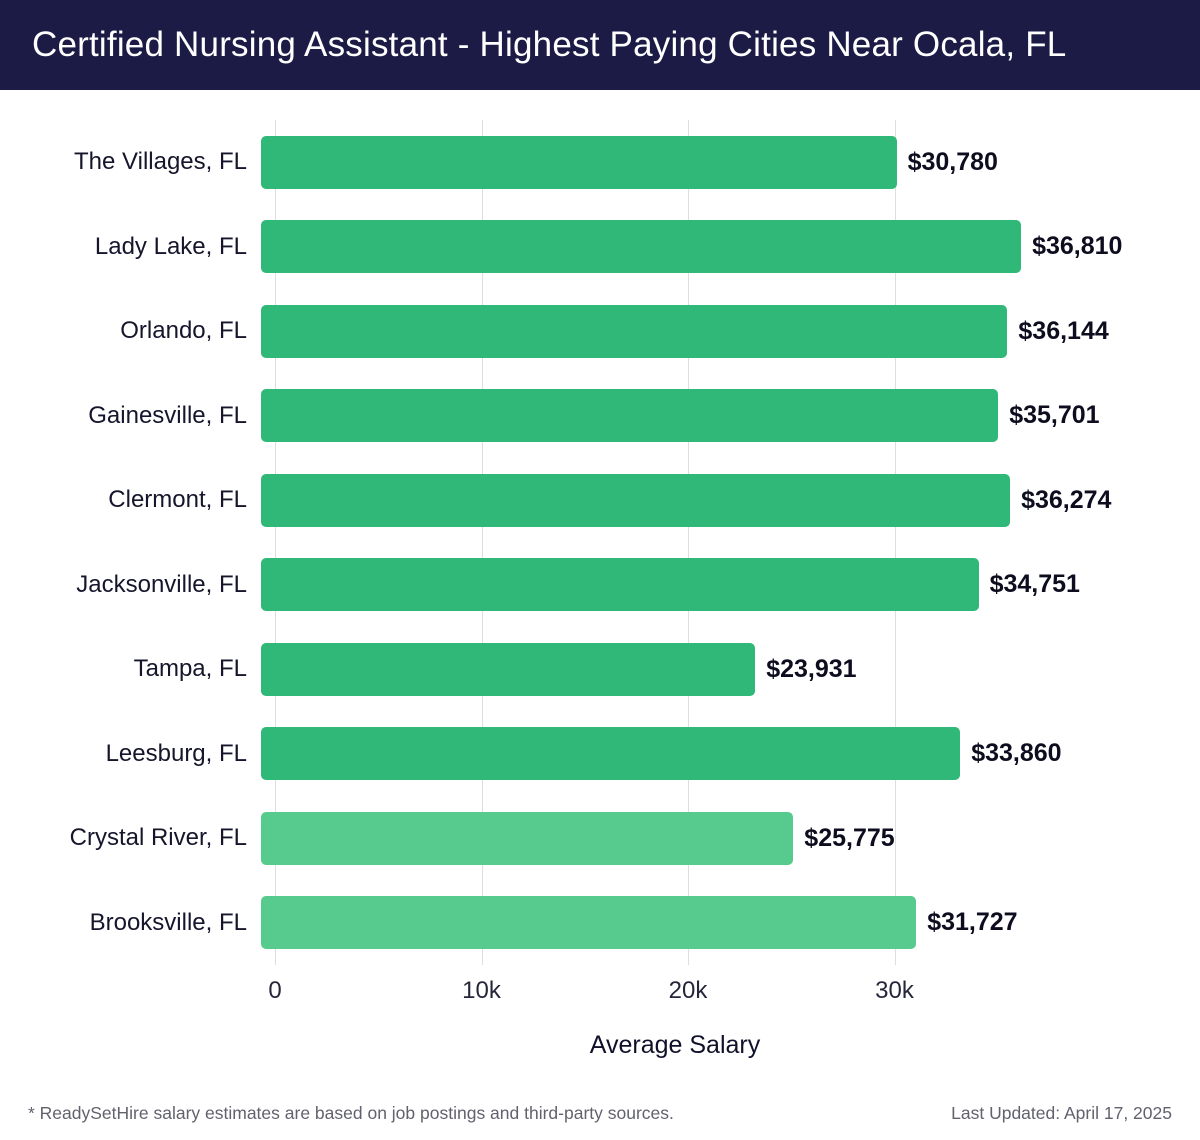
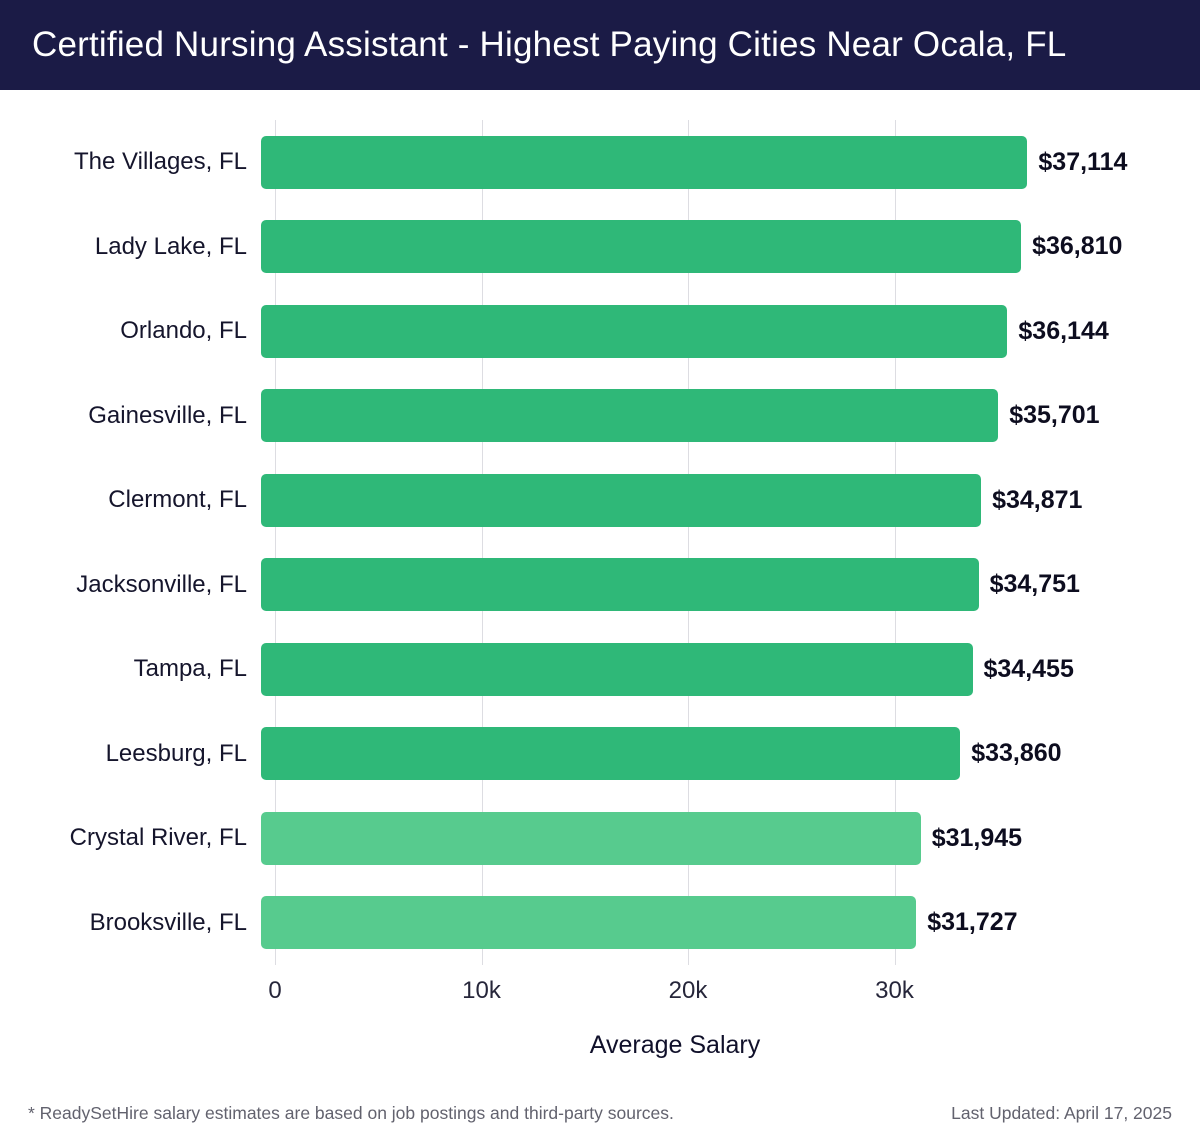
The Villages, FL: $30,780 -> $37,114
Clermont, FL: $36,274 -> $34,871
Tampa, FL: $23,931 -> $34,455
Crystal River, FL: $25,775 -> $31,945
